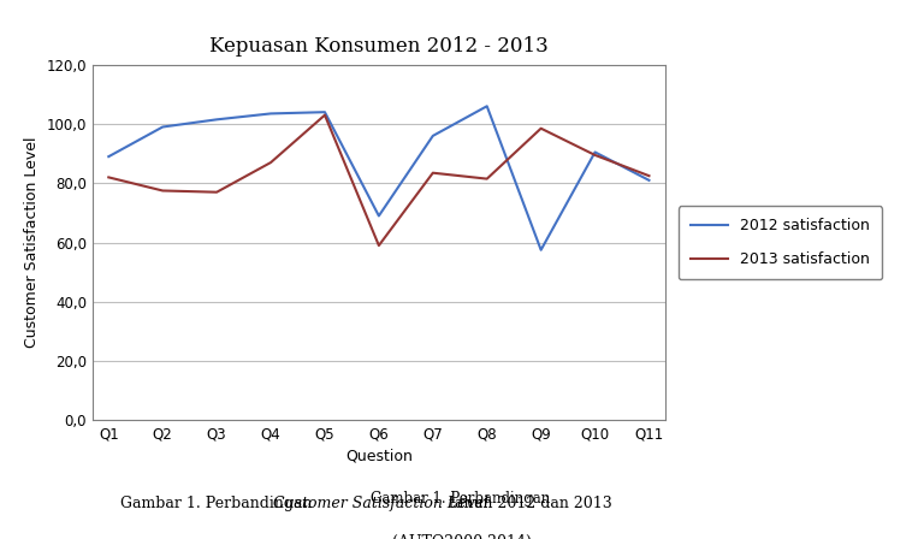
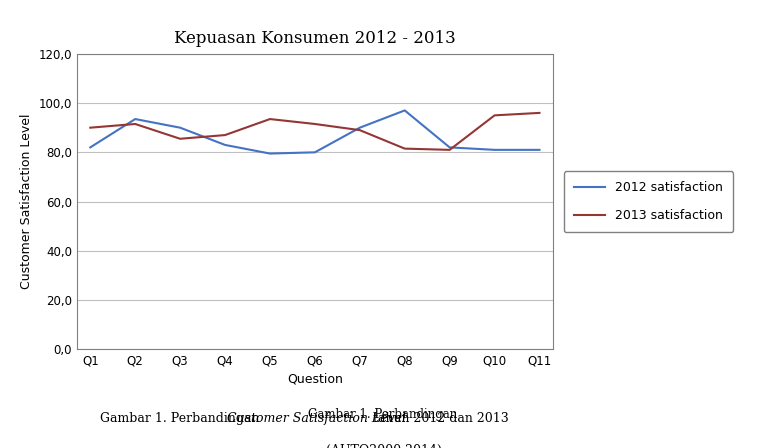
2012 satisfaction/Q1: 89,0 -> 82,0
2013 satisfaction/Q1: 82,0 -> 90,0
2012 satisfaction/Q2: 99,0 -> 93,5
2013 satisfaction/Q2: 77,5 -> 91,5
2012 satisfaction/Q3: 101,5 -> 90,0
2013 satisfaction/Q3: 77,0 -> 85,5
2012 satisfaction/Q4: 103,5 -> 83,0
2012 satisfaction/Q5: 104,0 -> 79,5
2013 satisfaction/Q5: 103,0 -> 93,5
2012 satisfaction/Q6: 69,0 -> 80,0
2013 satisfaction/Q6: 59,0 -> 91,5
2012 satisfaction/Q7: 96,0 -> 90,0
2013 satisfaction/Q7: 83,5 -> 89,0
2012 satisfaction/Q8: 106,0 -> 97,0
2012 satisfaction/Q9: 57,5 -> 82,0
2013 satisfaction/Q9: 98,5 -> 81,0
2012 satisfaction/Q10: 90,5 -> 81,0
2013 satisfaction/Q10: 89,5 -> 95,0
2013 satisfaction/Q11: 82,5 -> 96,0
